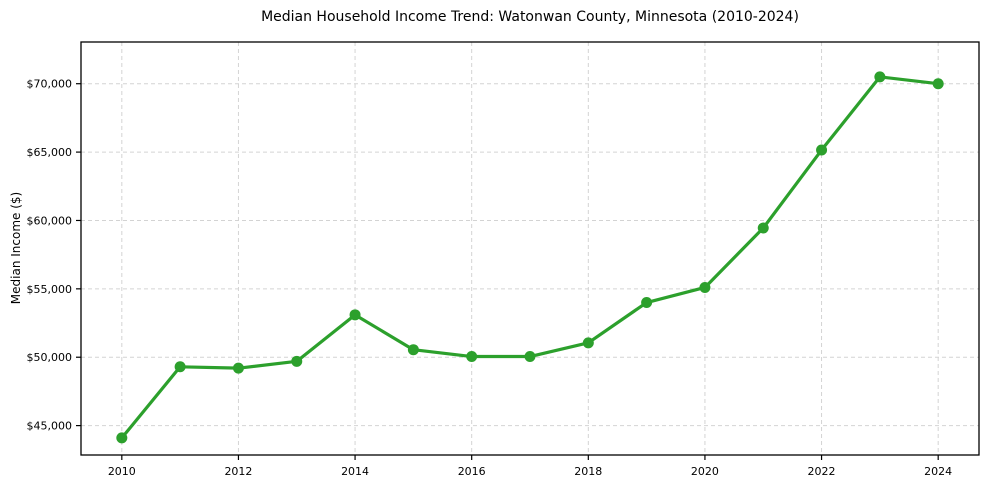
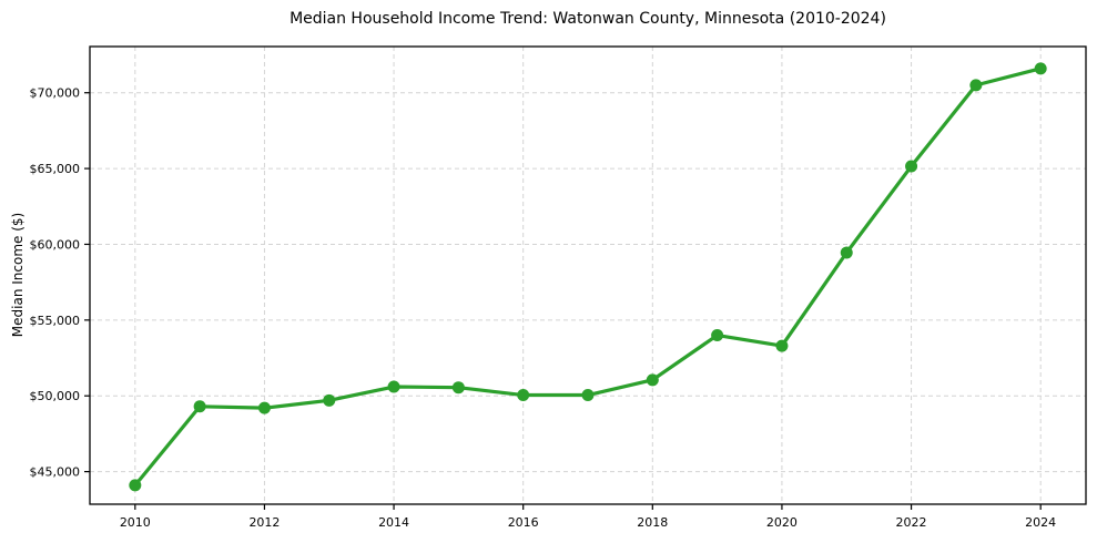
2014: $53100 -> $50600
2020: $55100 -> $53300
2024: $70000 -> $71600
